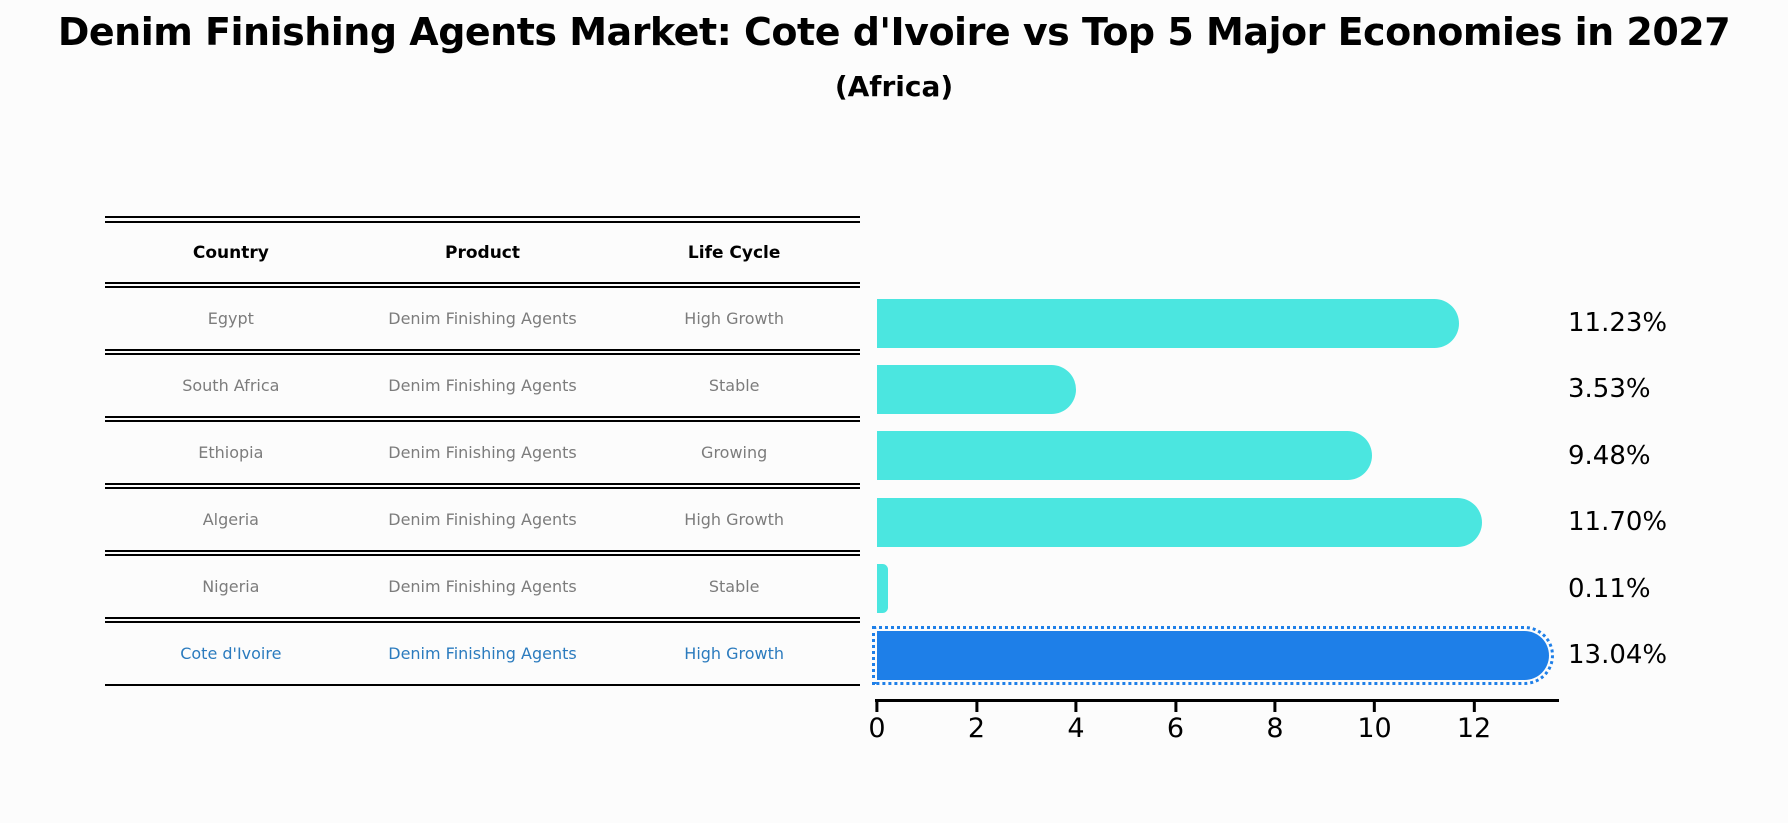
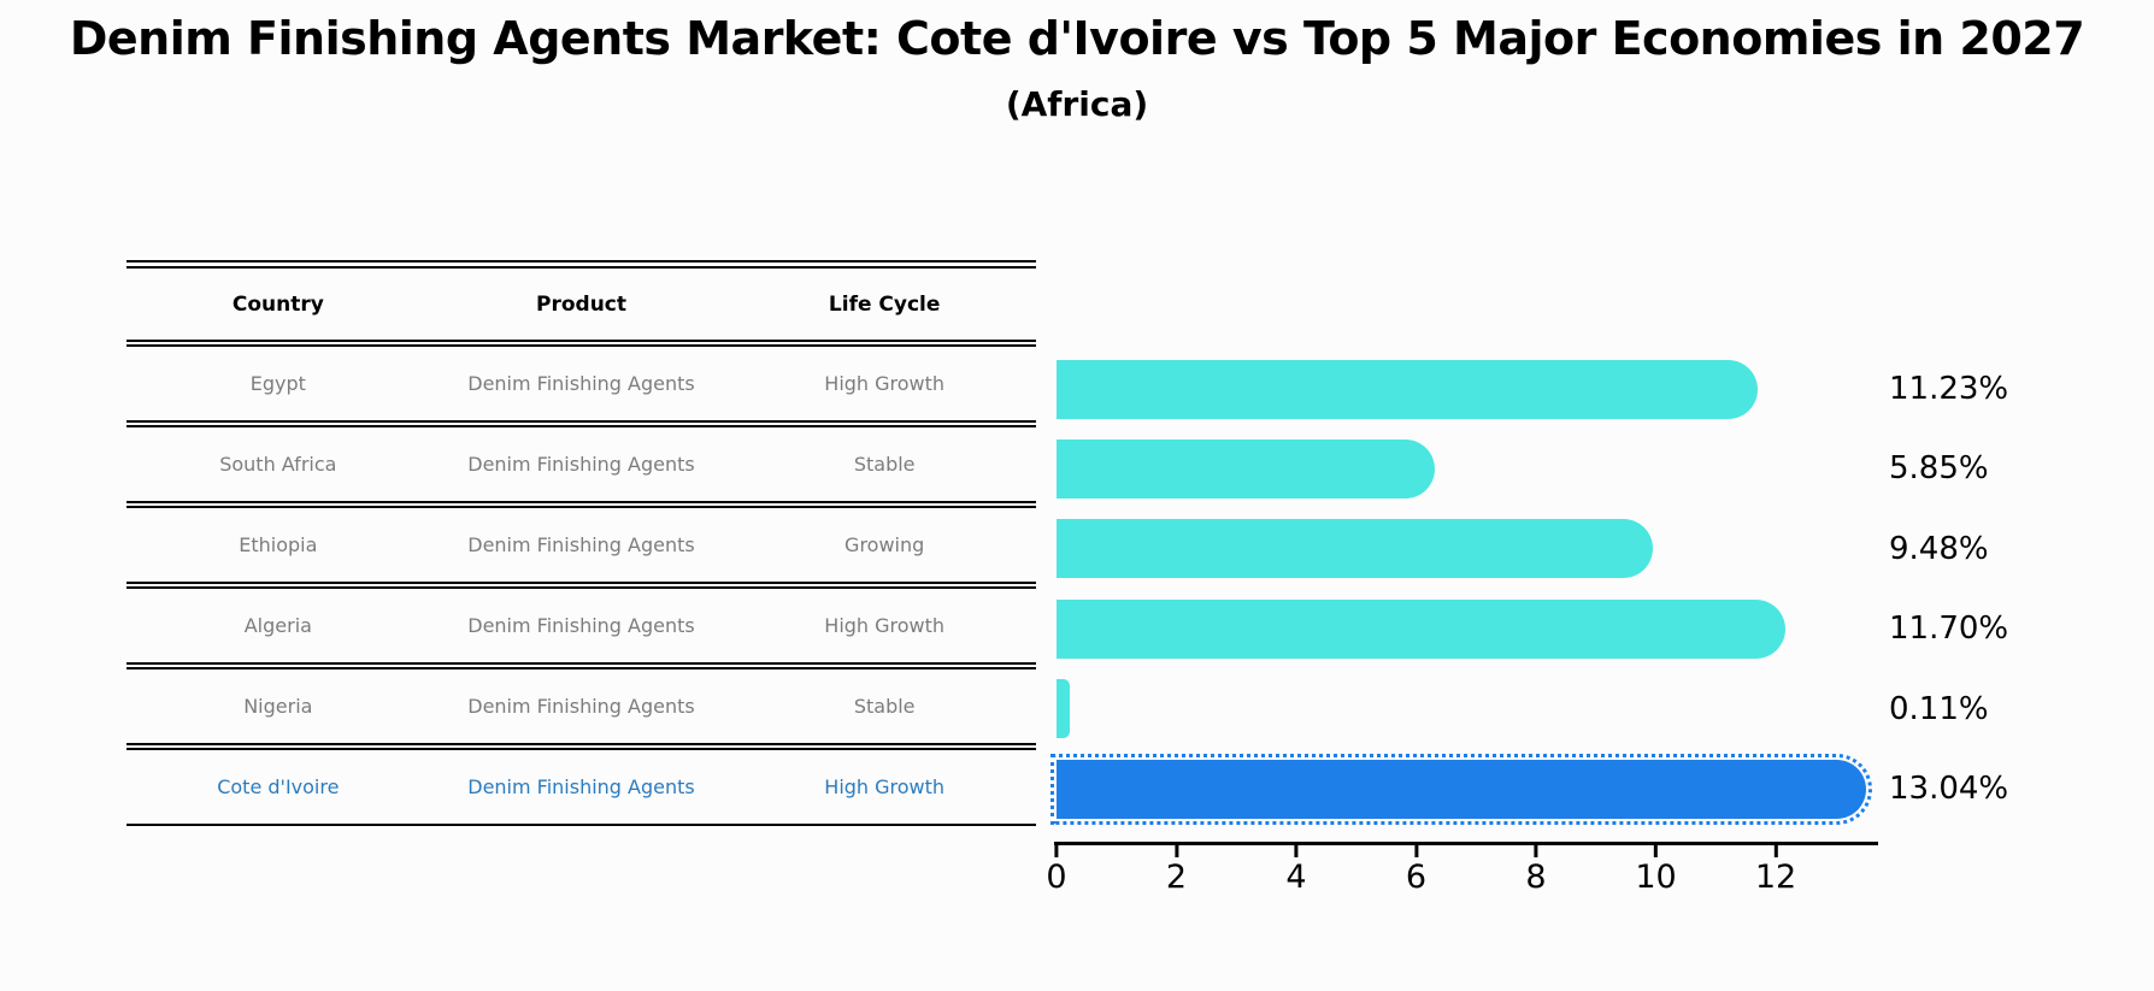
South Africa: 3.53% -> 5.85%
